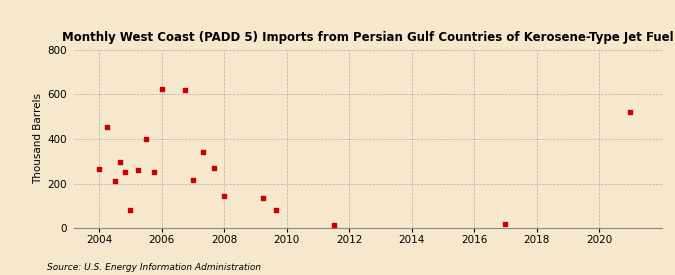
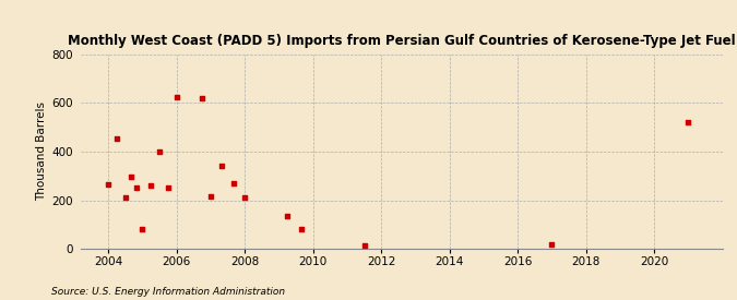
2008: 145 -> 210
